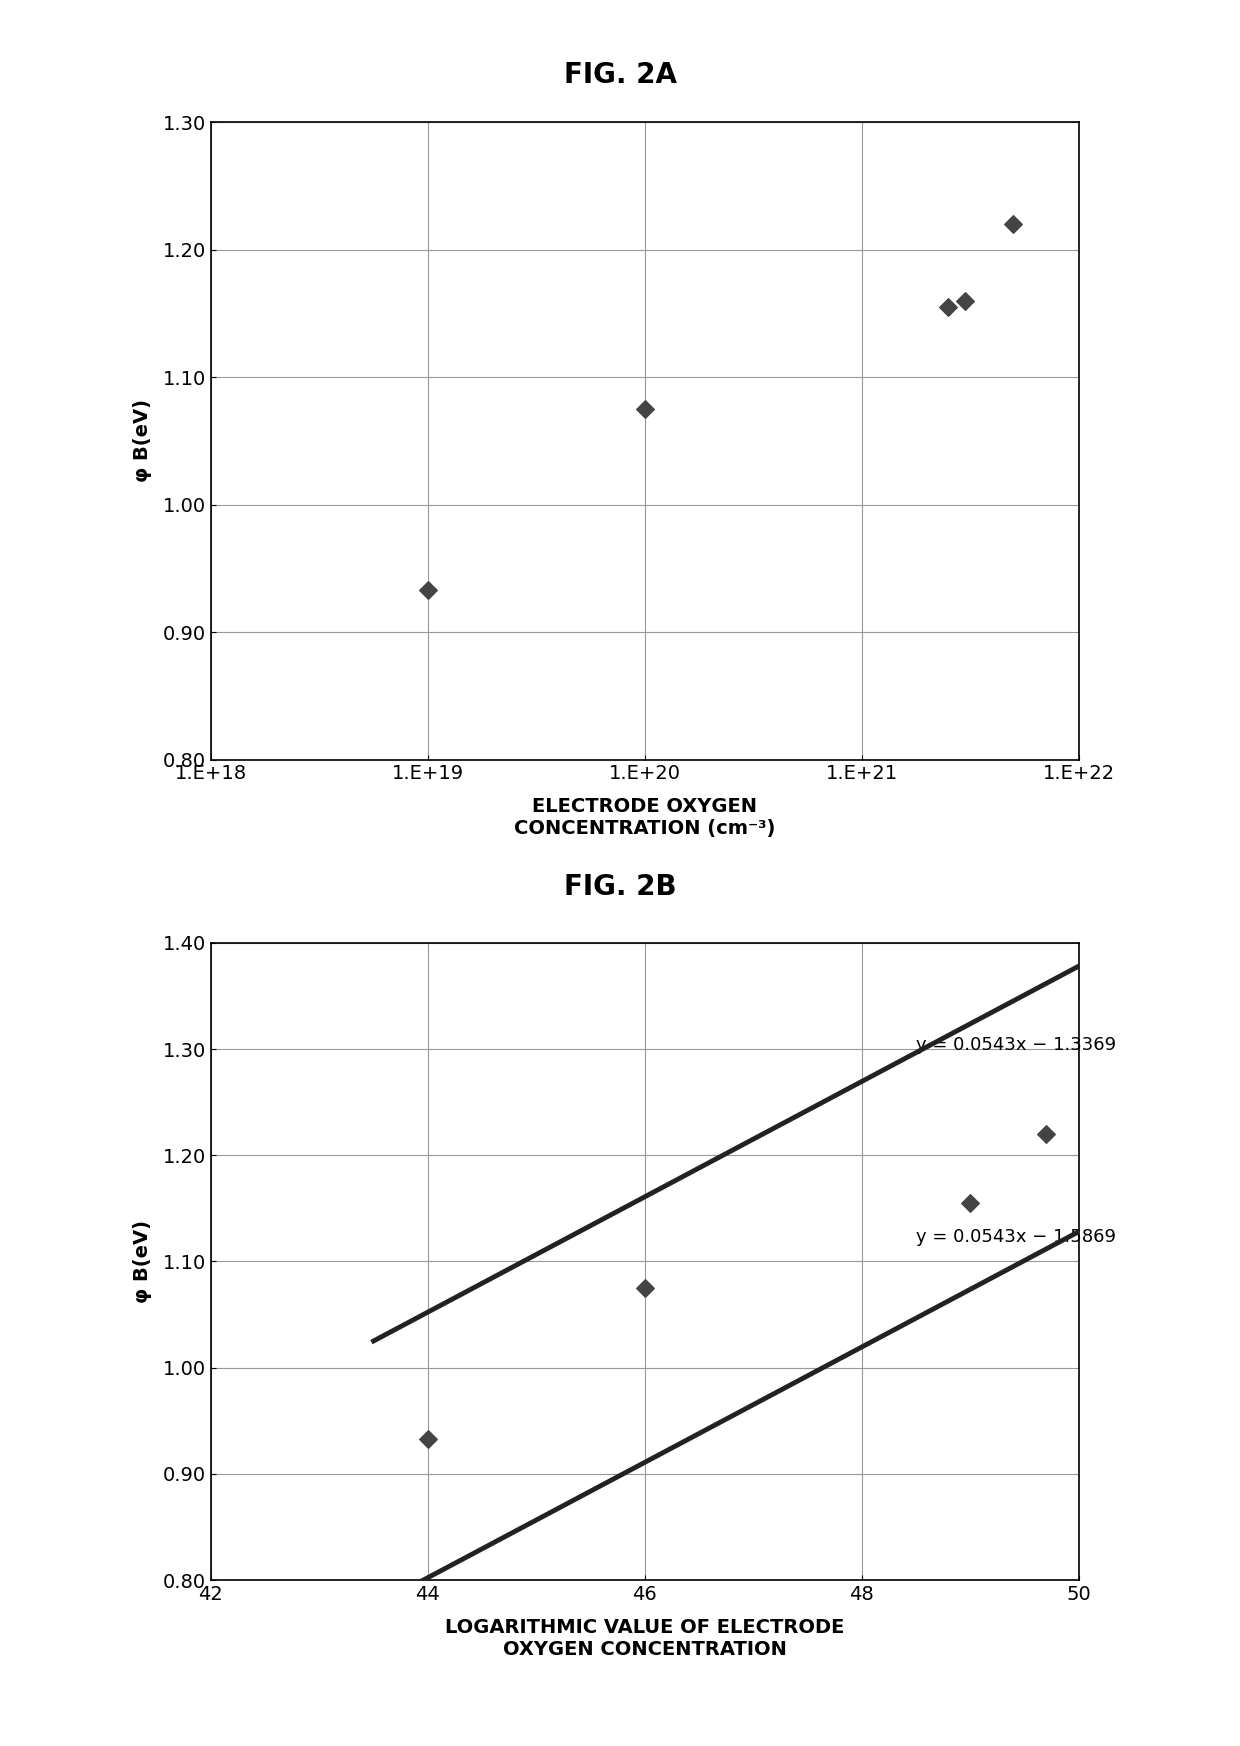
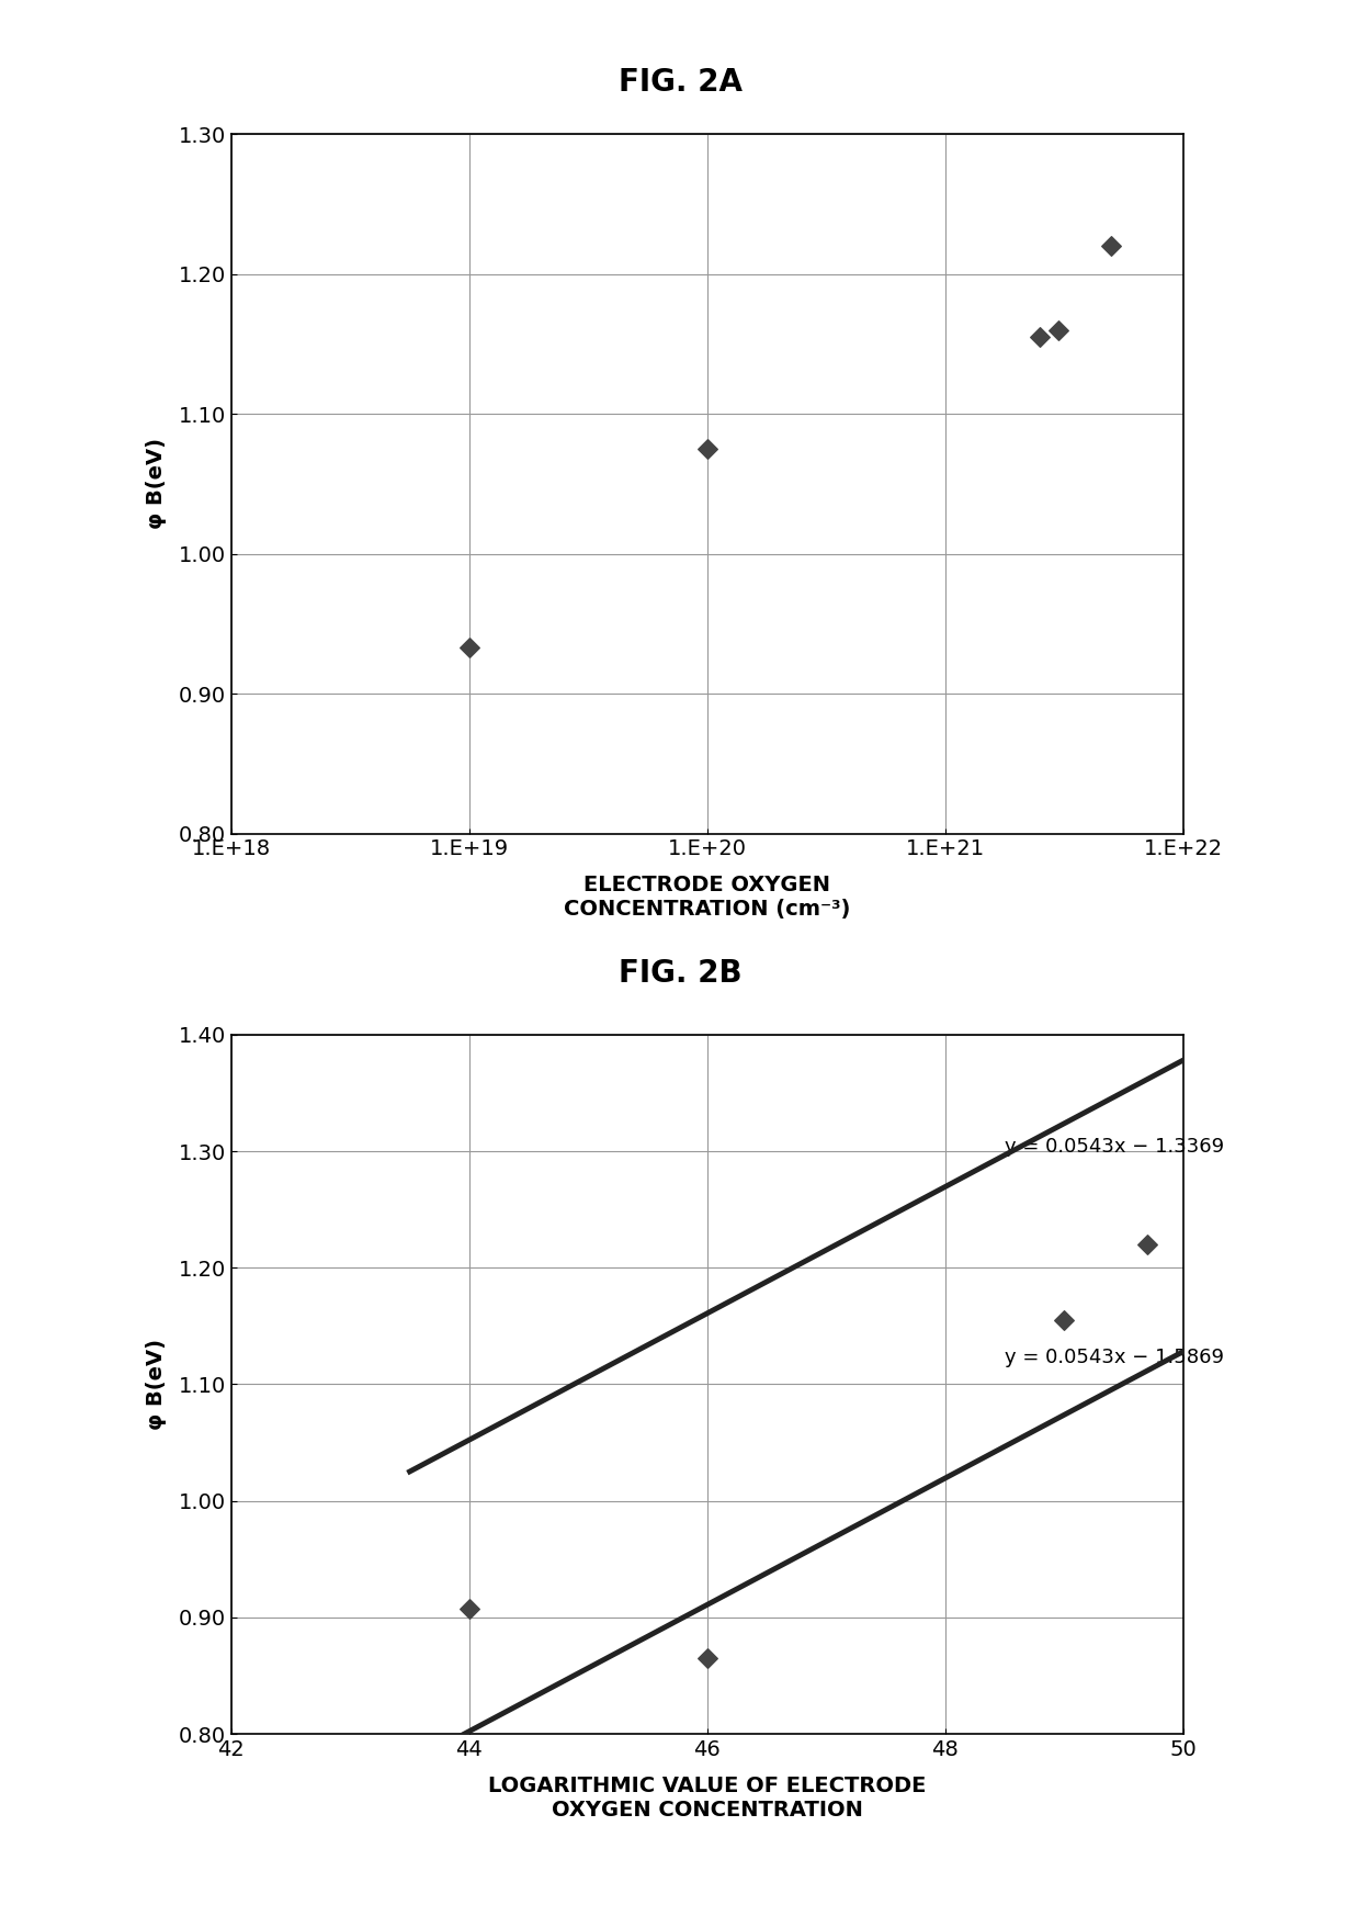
44: 0.933 -> 0.907
46: 1.075 -> 0.865
